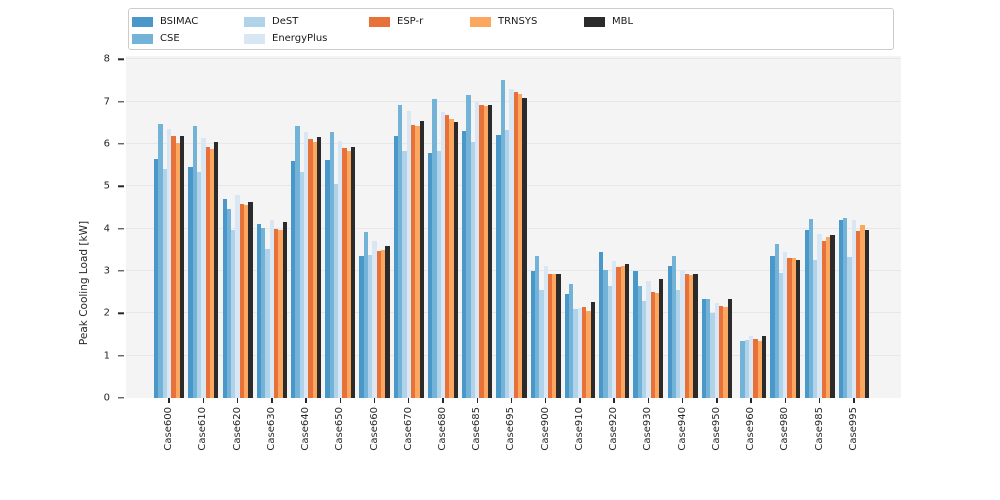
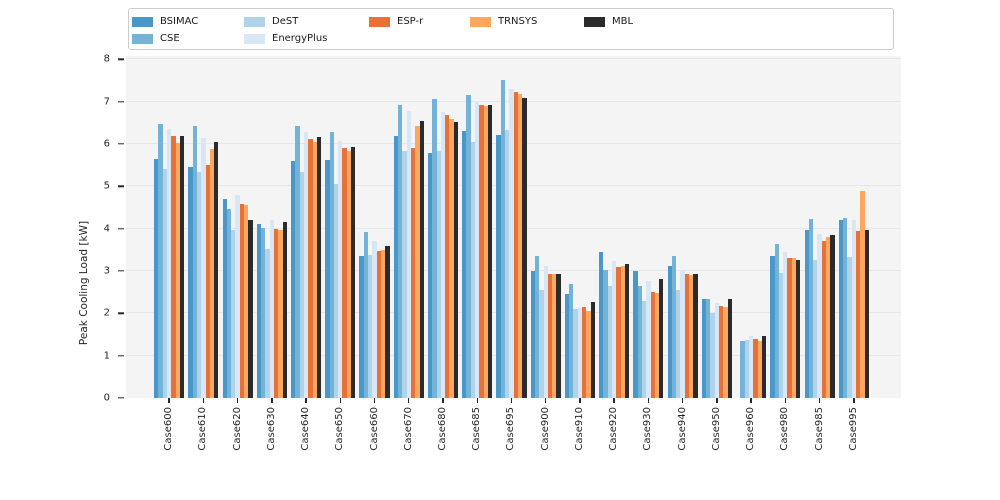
ESP-r/Case610: 5.9 -> 5.5
MBL/Case620: 4.6 -> 4.2
ESP-r/Case670: 6.5 -> 5.9
TRNSYS/Case995: 4.1 -> 4.9
